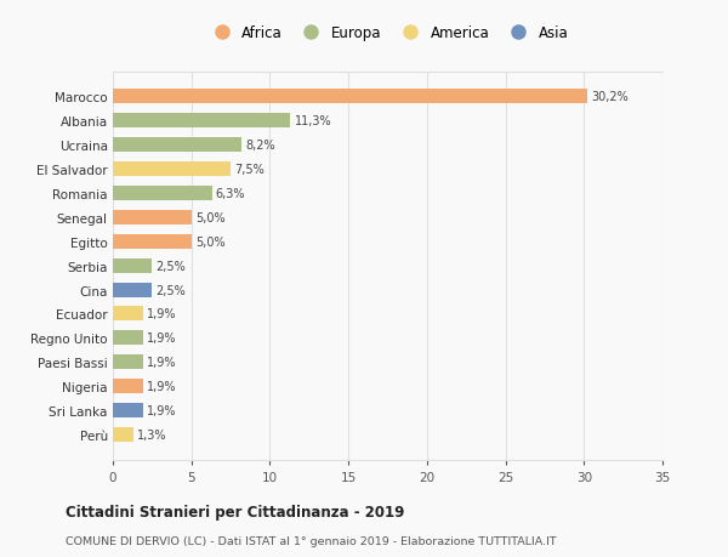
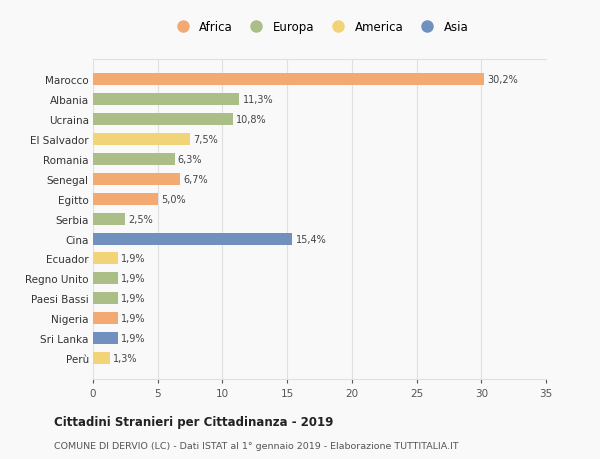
Ucraina: 8,2% -> 10,8%
Senegal: 5,0% -> 6,7%
Cina: 2,5% -> 15,4%
